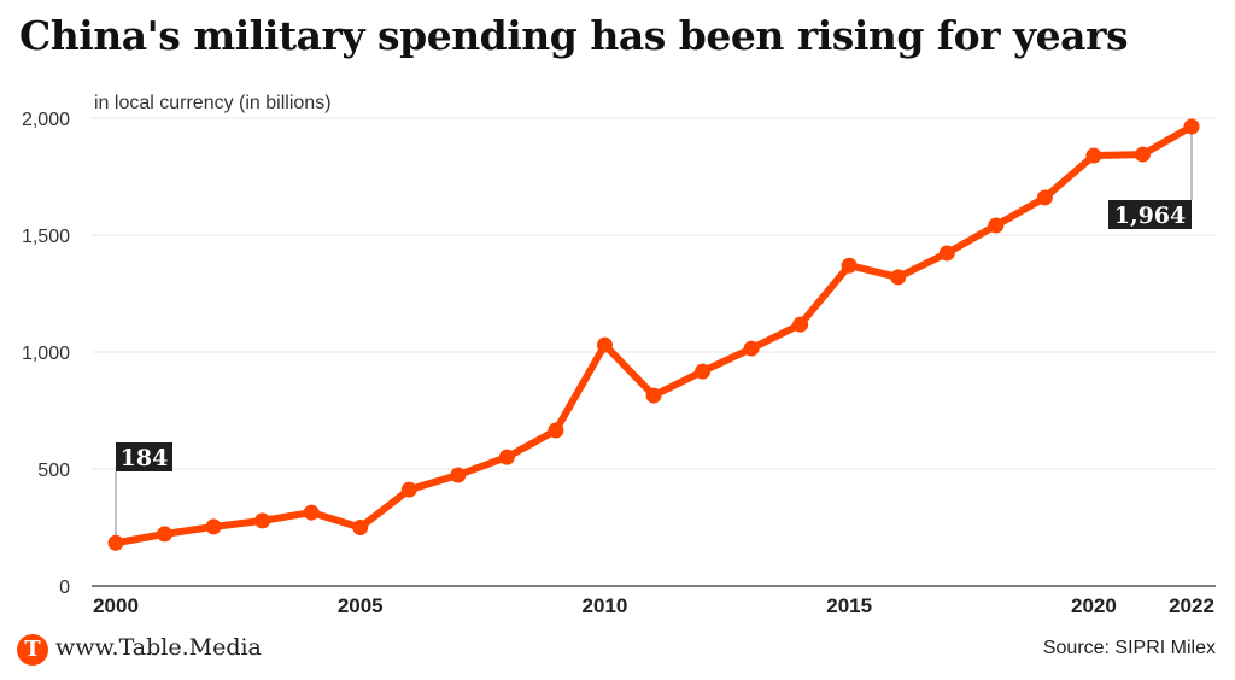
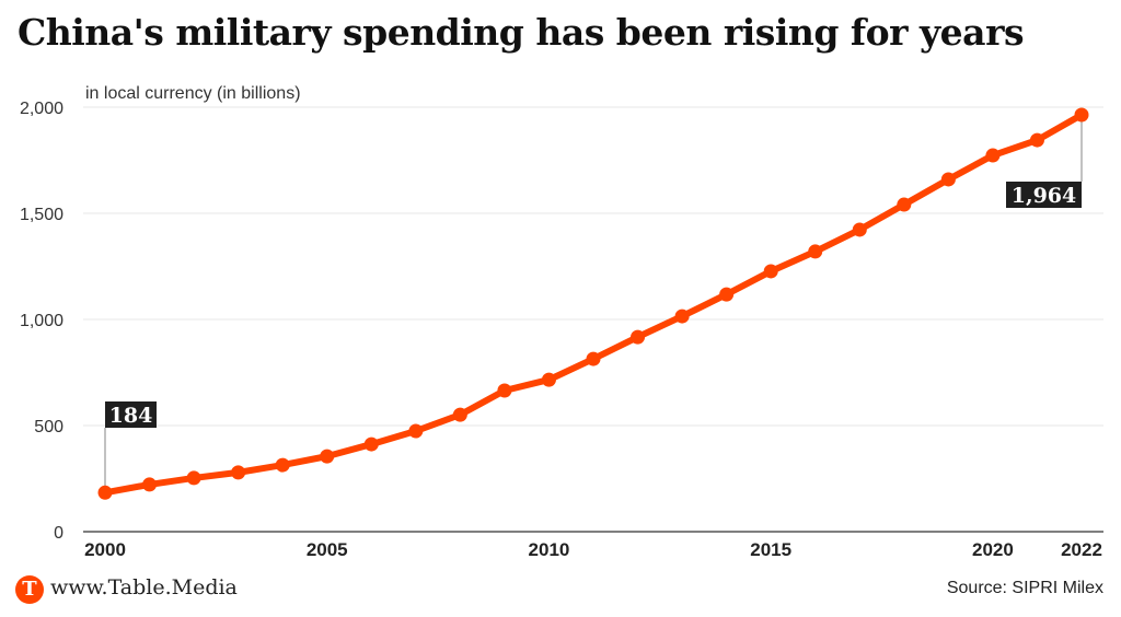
2005: 250 -> 360
2010: 1030 -> 720
2015: 1370 -> 1230
2020: 1840 -> 1770
